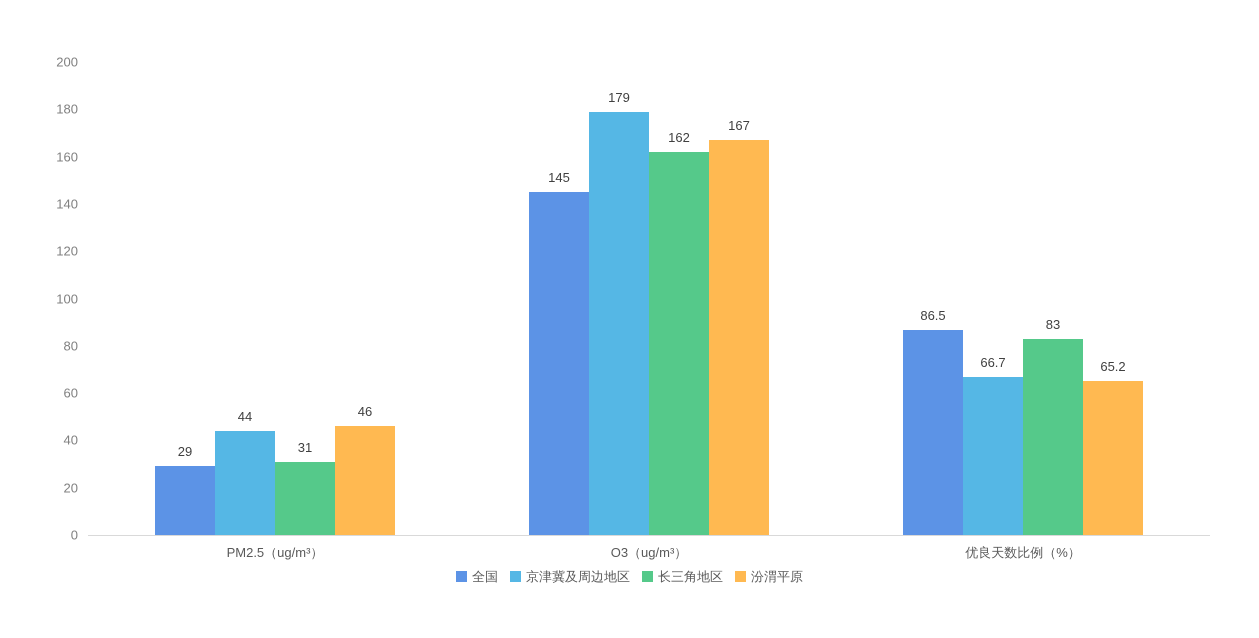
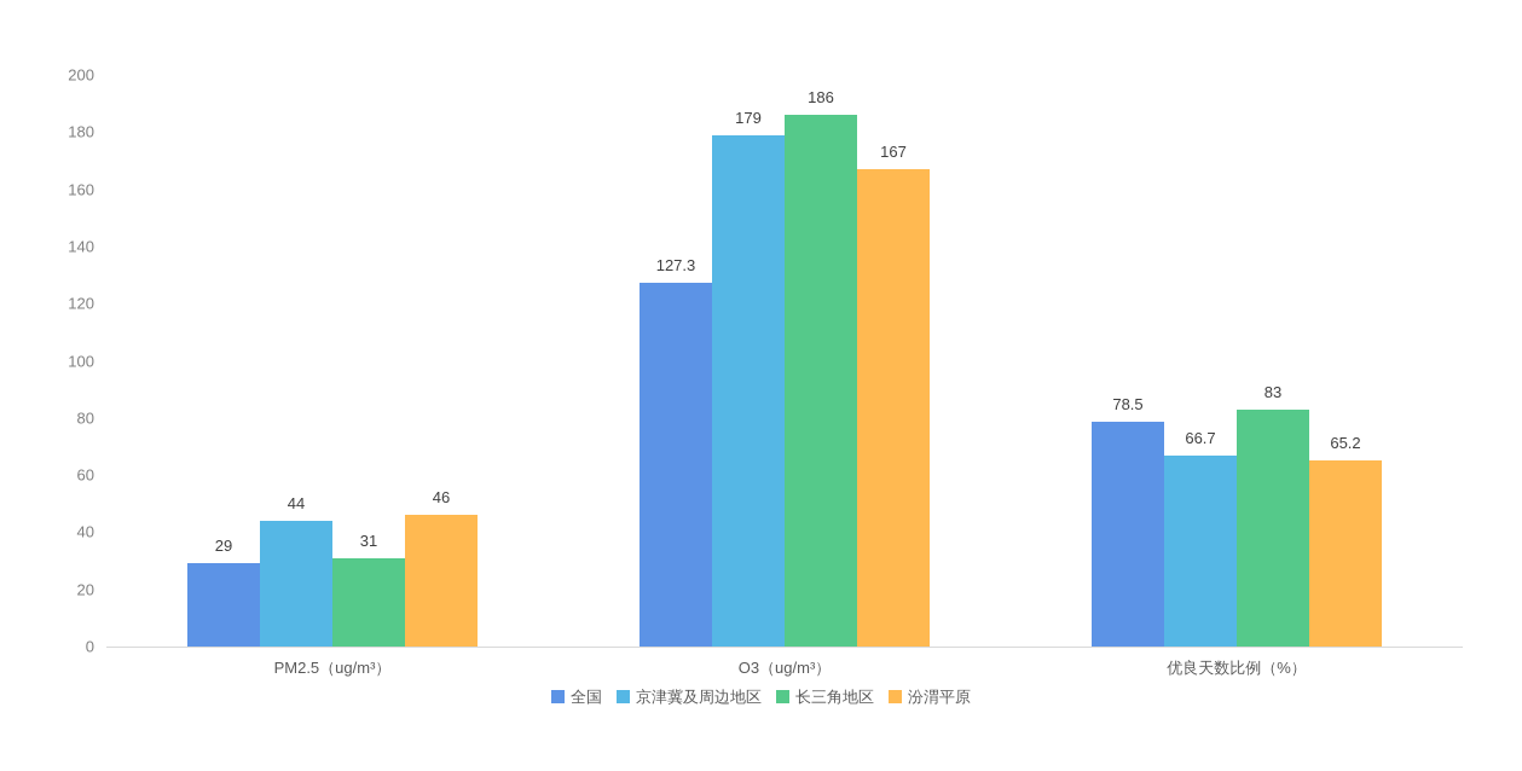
全国/O3（ug/m³）: 145 -> 127.3
长三角地区/O3（ug/m³）: 162 -> 186
全国/优良天数比例（%）: 86.5 -> 78.5
